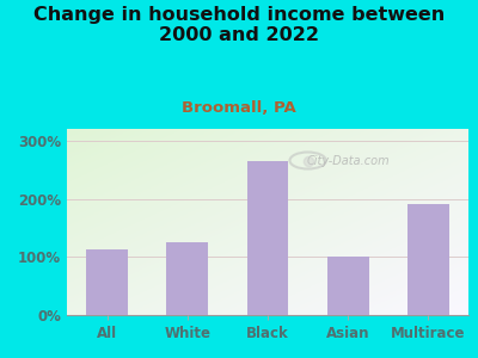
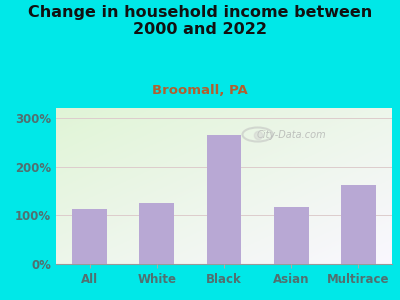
Asian: 100% -> 117%
Multirace: 190% -> 163%
